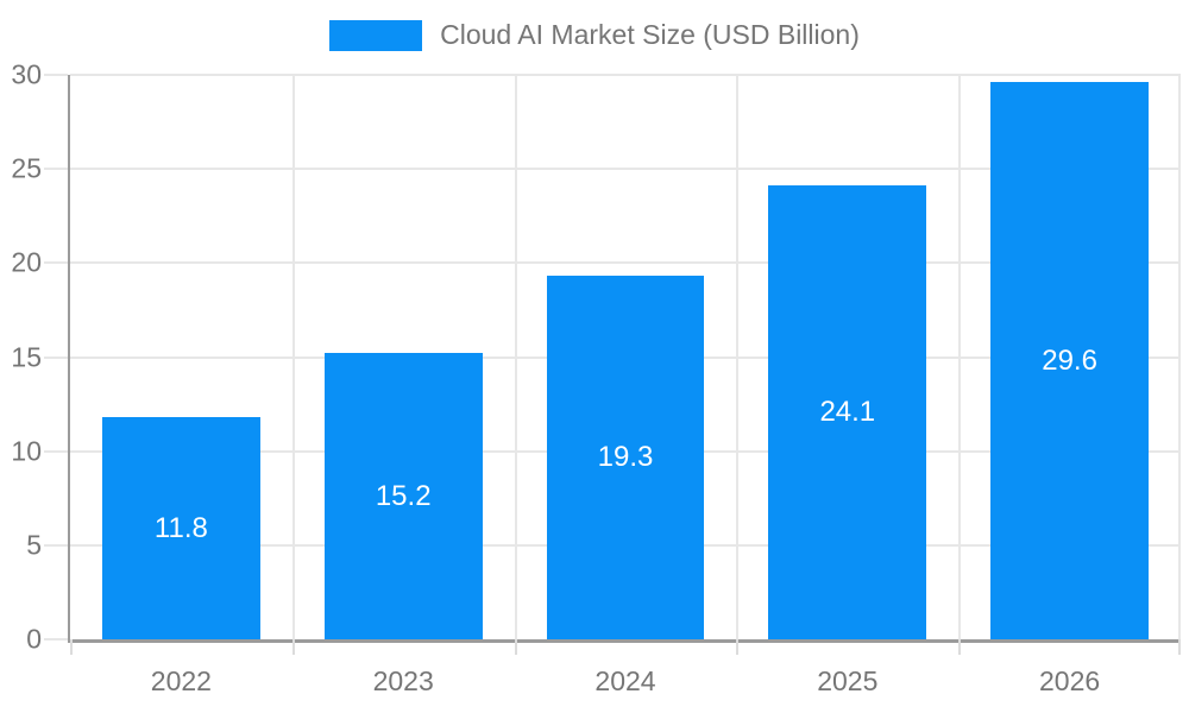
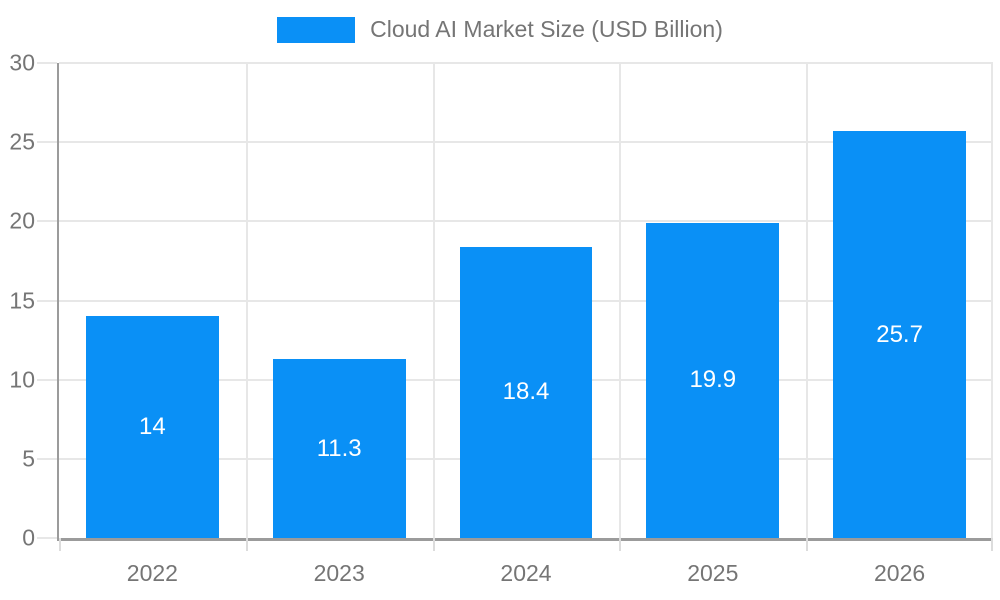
2022: 11.8 -> 14
2023: 15.2 -> 11.3
2024: 19.3 -> 18.4
2025: 24.1 -> 19.9
2026: 29.6 -> 25.7
